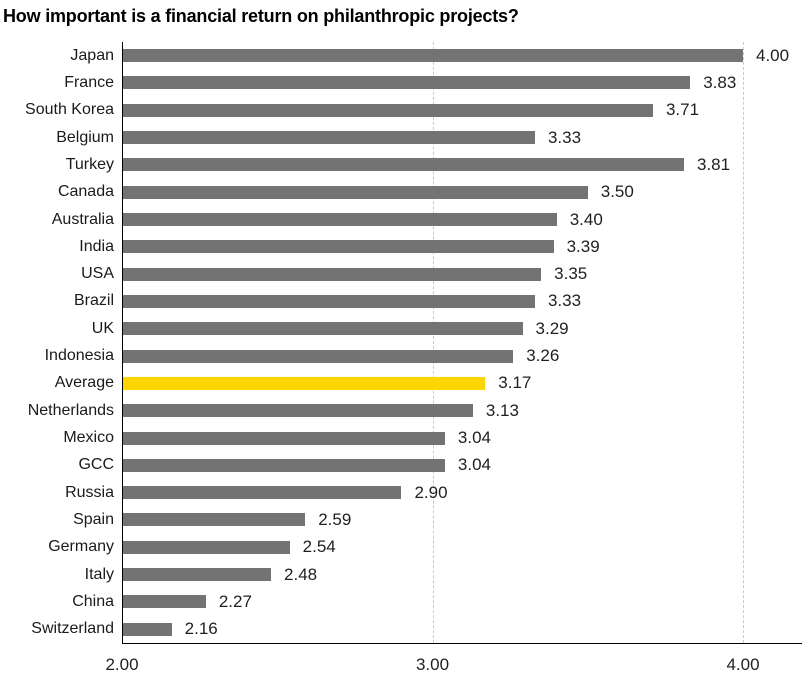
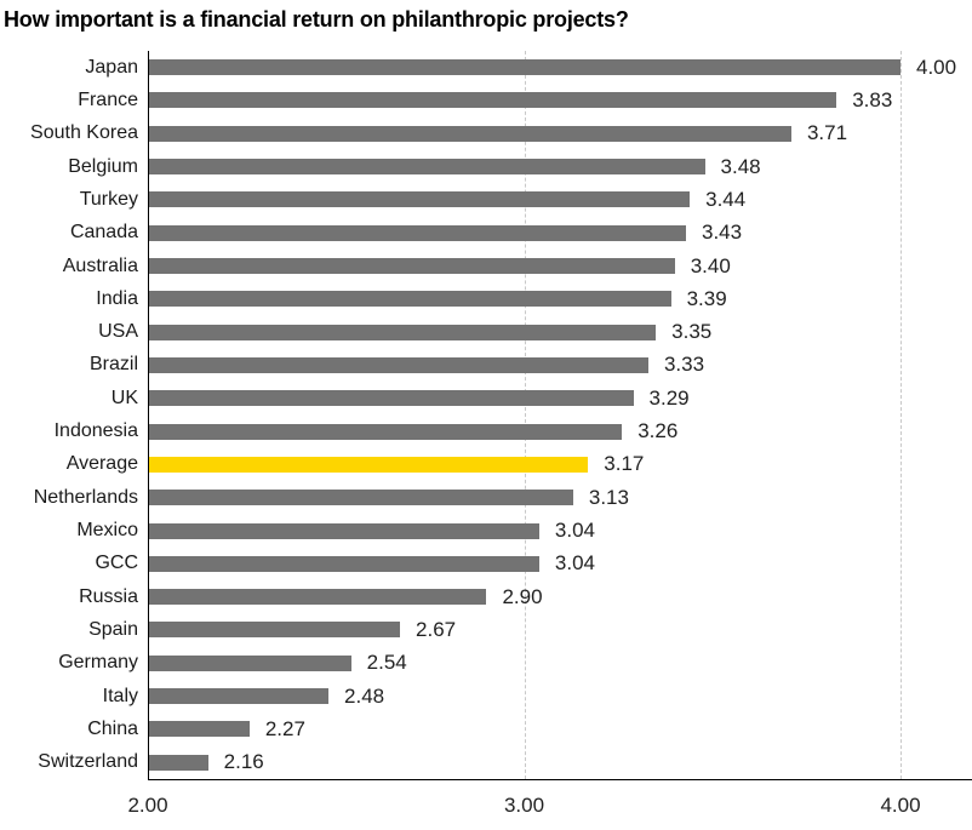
Belgium: 3.33 -> 3.48
Turkey: 3.81 -> 3.44
Canada: 3.50 -> 3.43
Spain: 2.59 -> 2.67
